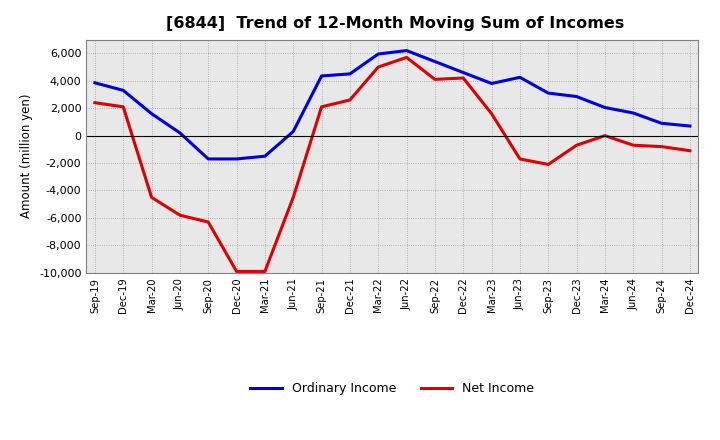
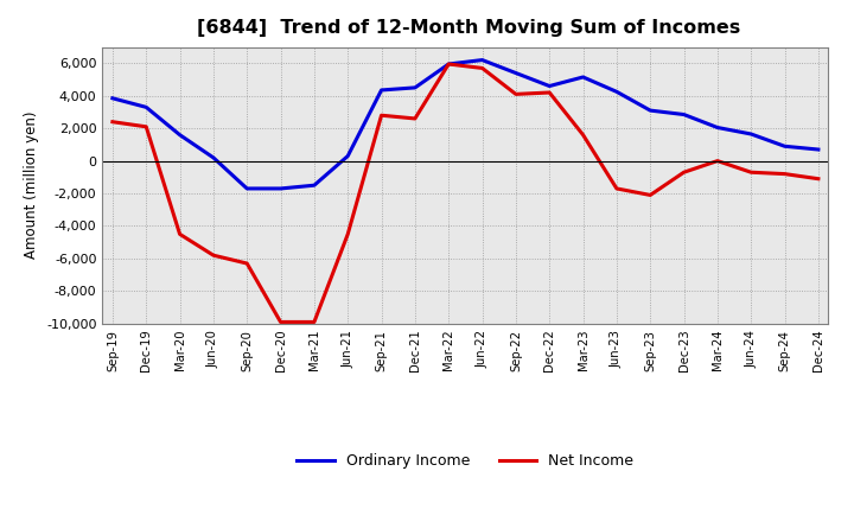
Net Income/Sep-21: 2,100 -> 2,800
Net Income/Mar-22: 5,000 -> 6,000
Ordinary Income/Mar-23: 3,800 -> 5,200
